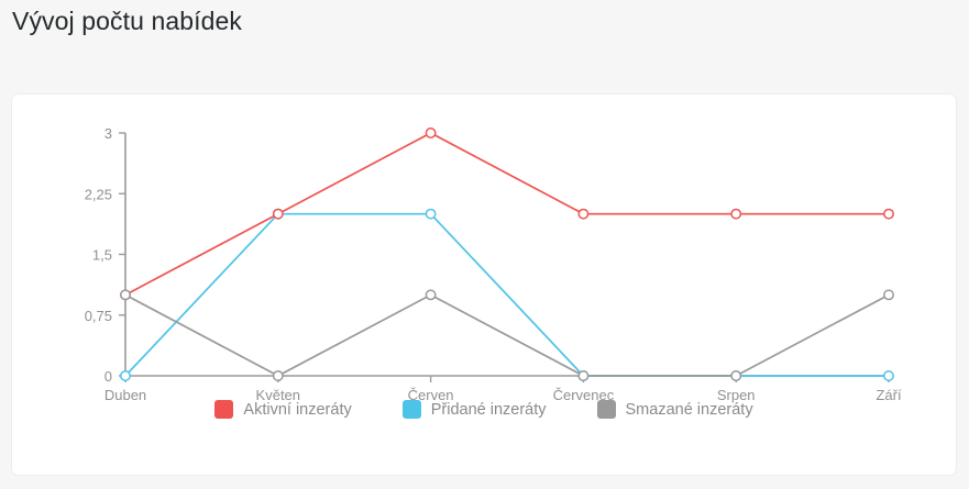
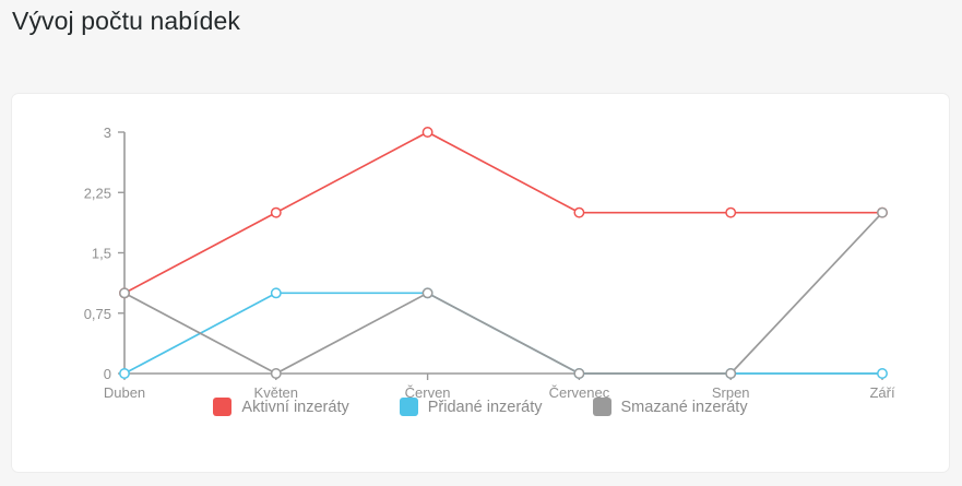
Přidané inzeráty/Květen: 2 -> 1
Přidané inzeráty/Červen: 2 -> 1
Smazané inzeráty/Září: 1 -> 2
